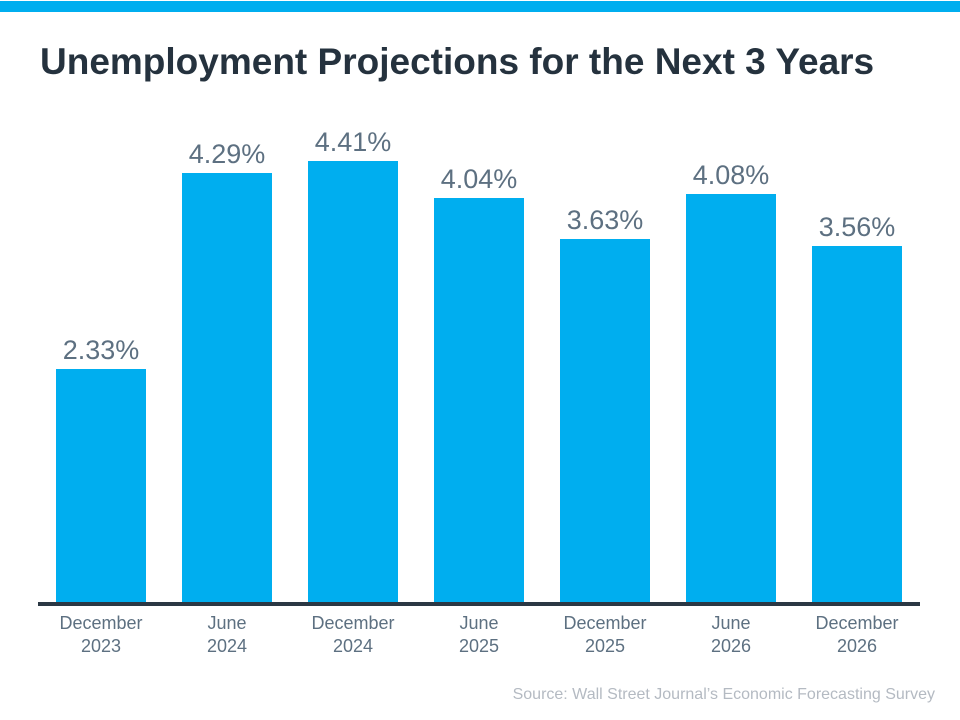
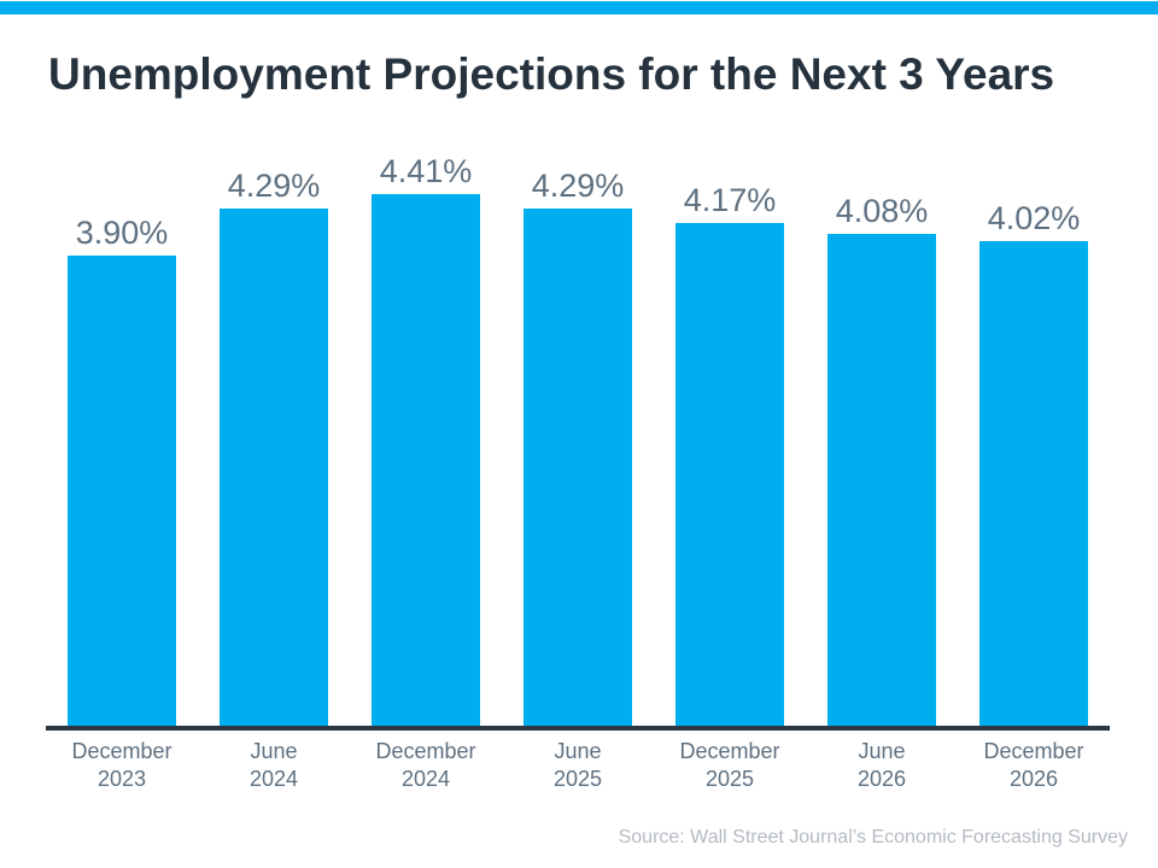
December 2023: 2.33% -> 3.90%
June 2025: 4.04% -> 4.29%
December 2025: 3.63% -> 4.17%
December 2026: 3.56% -> 4.02%
